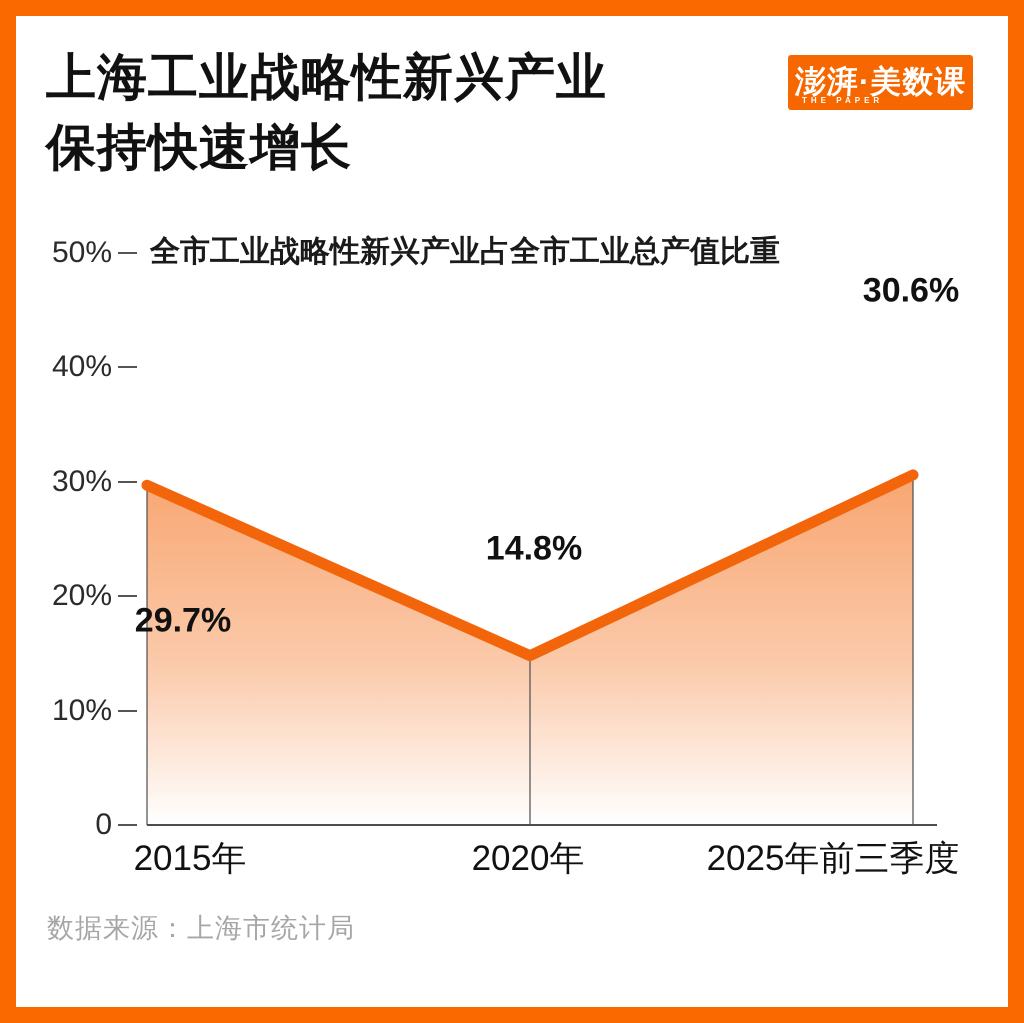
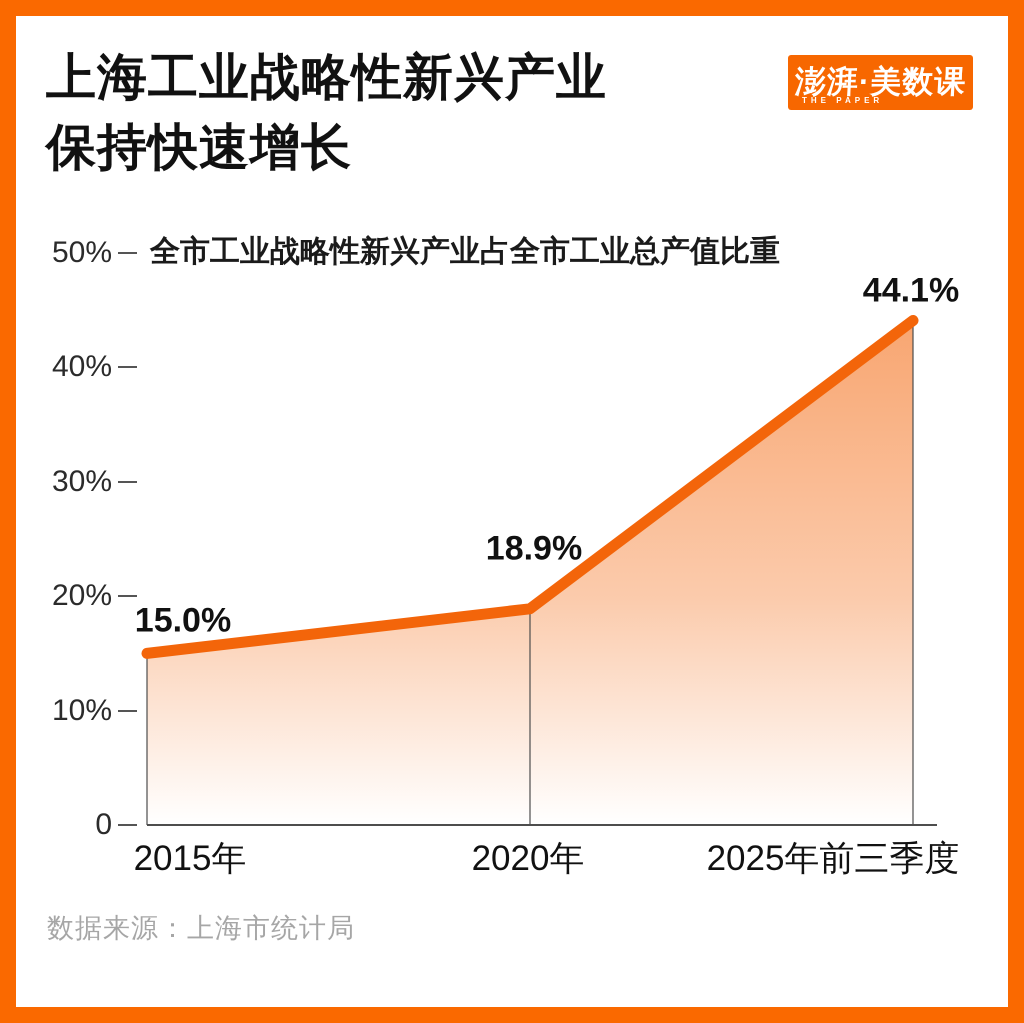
2015年: 29.7% -> 15.0%
2020年: 14.8% -> 18.9%
2025年前三季度: 30.6% -> 44.1%
